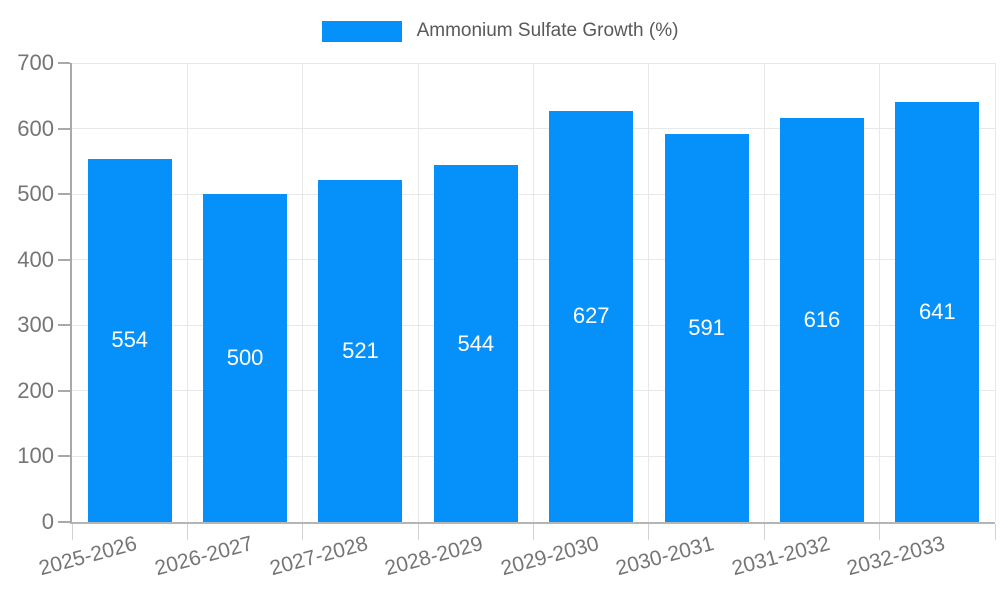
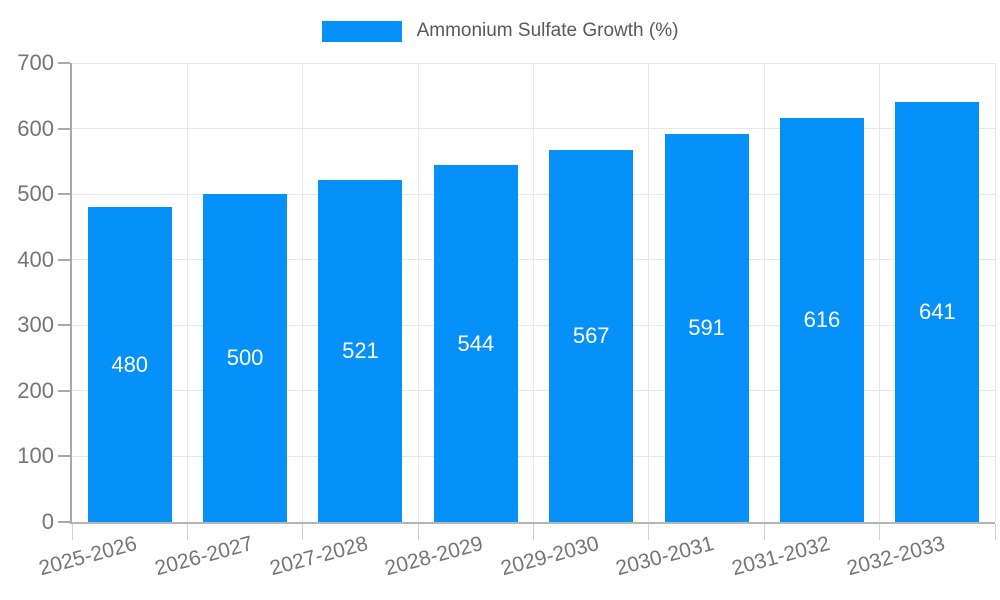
2025-2026: 554 -> 480
2029-2030: 627 -> 567
